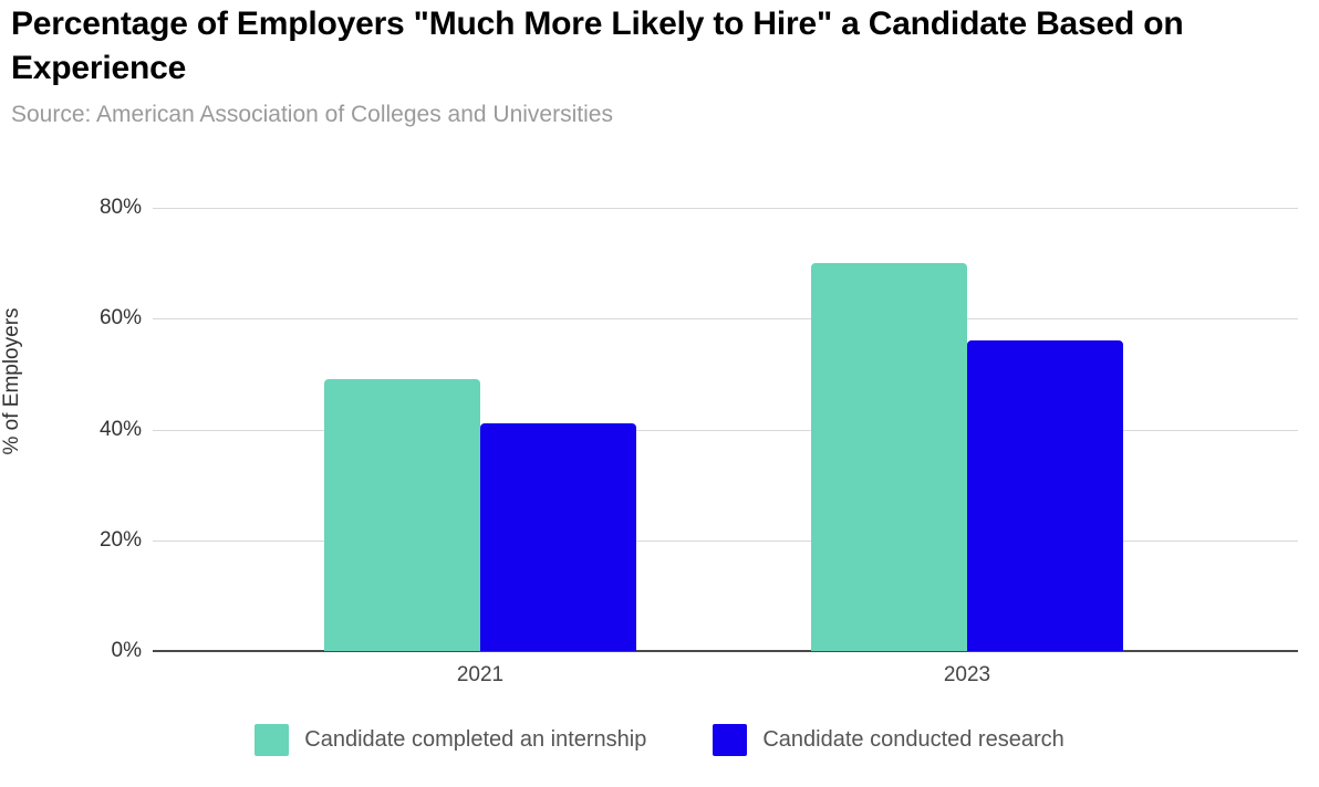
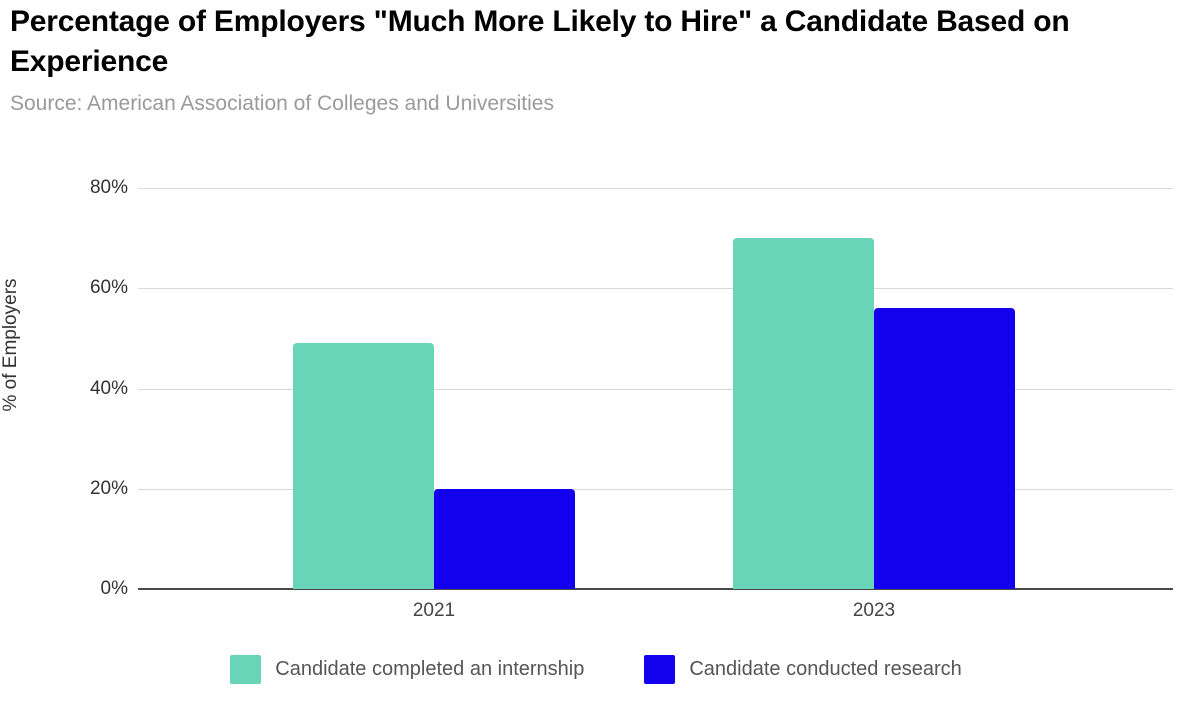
Candidate conducted research/2021: 41% -> 20%
